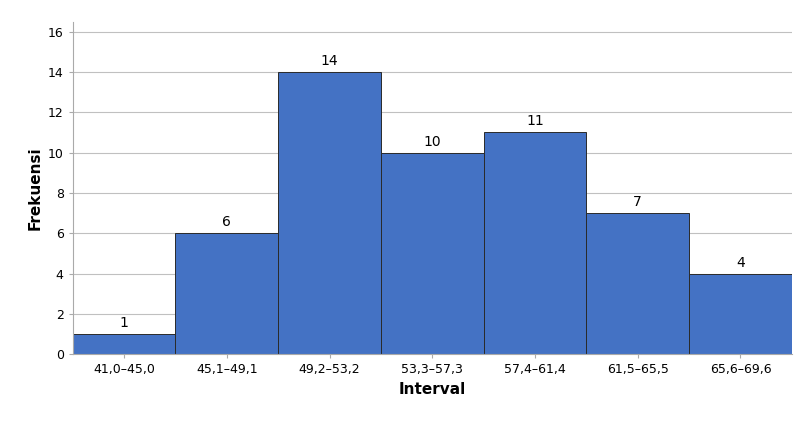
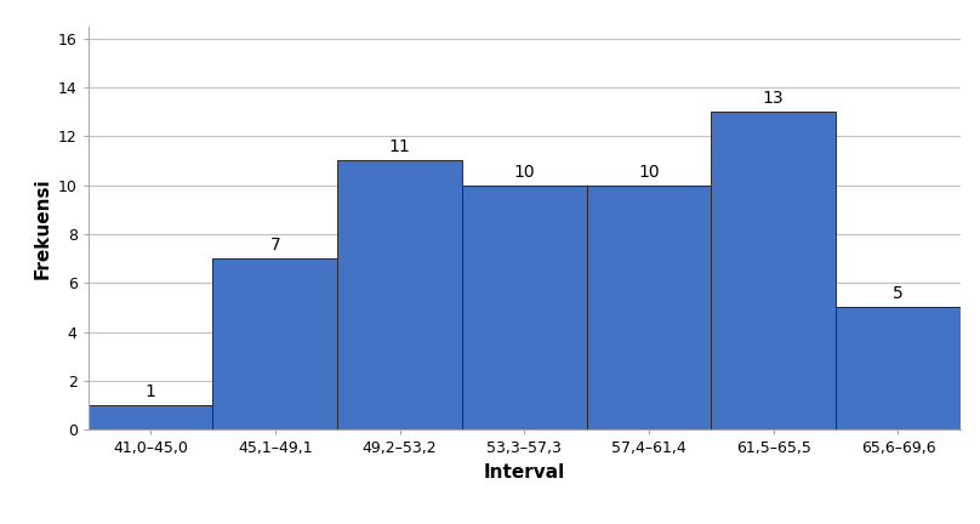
45,1–49,1: 6 -> 7
49,2–53,2: 14 -> 11
57,4–61,4: 11 -> 10
61,5–65,5: 7 -> 13
65,6–69,6: 4 -> 5
